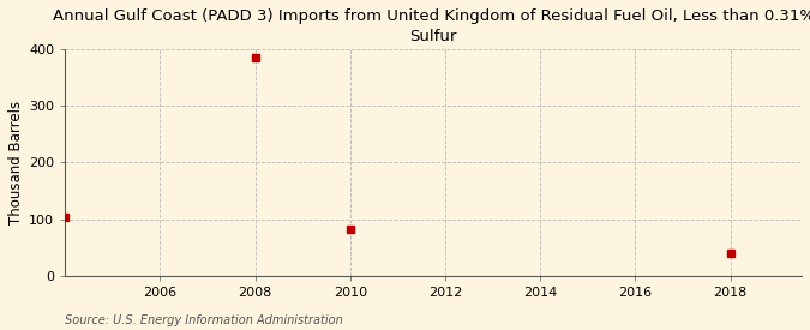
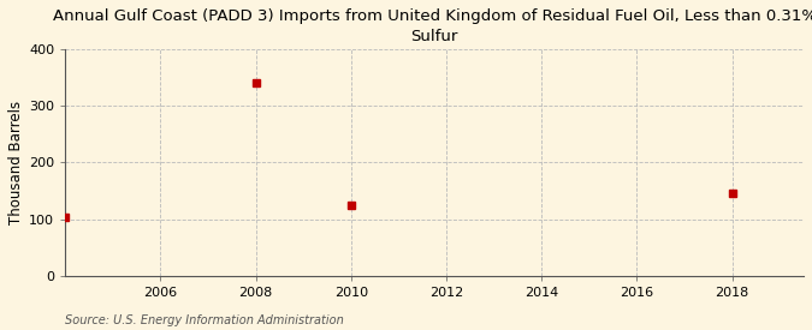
2008: 385 -> 340
2010: 83 -> 125
2018: 40 -> 145
